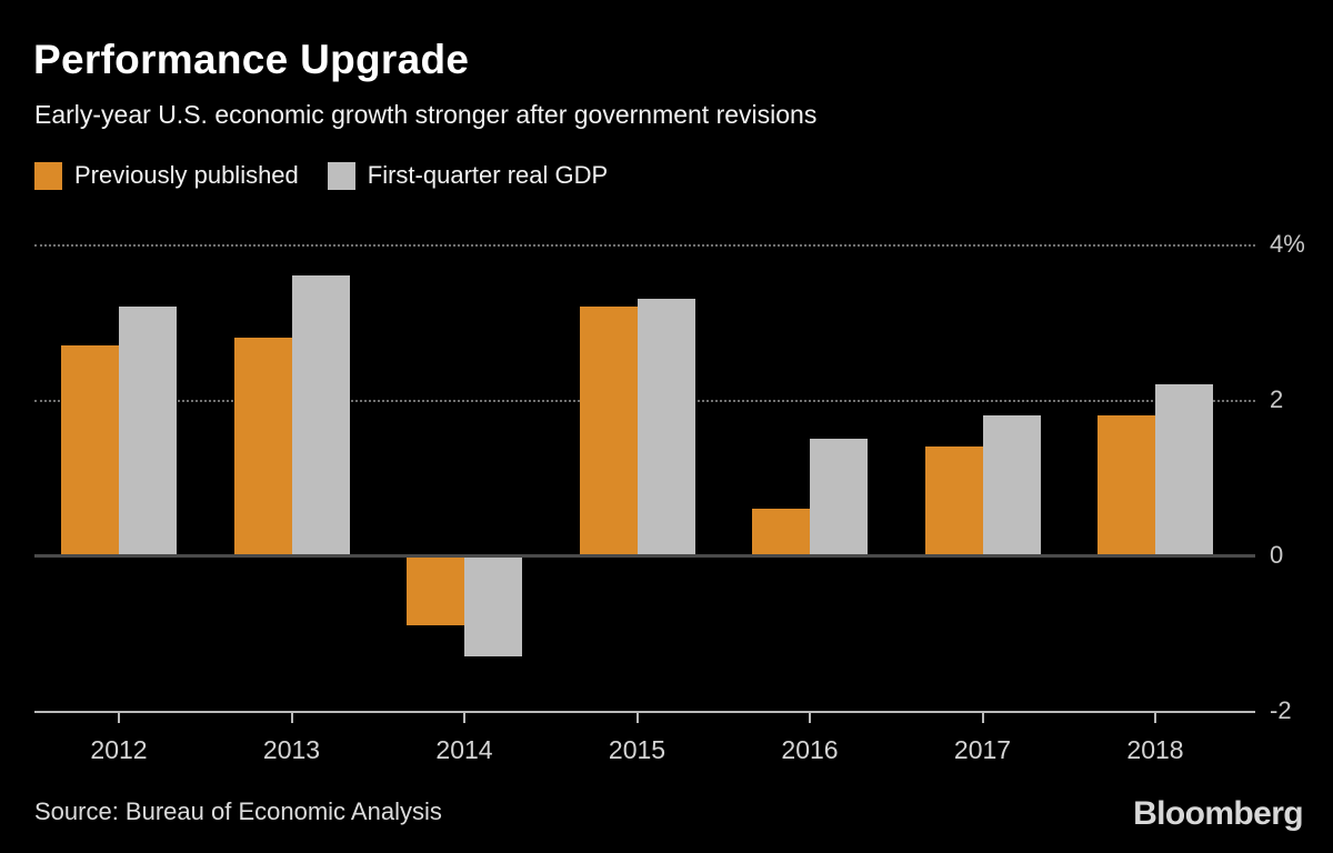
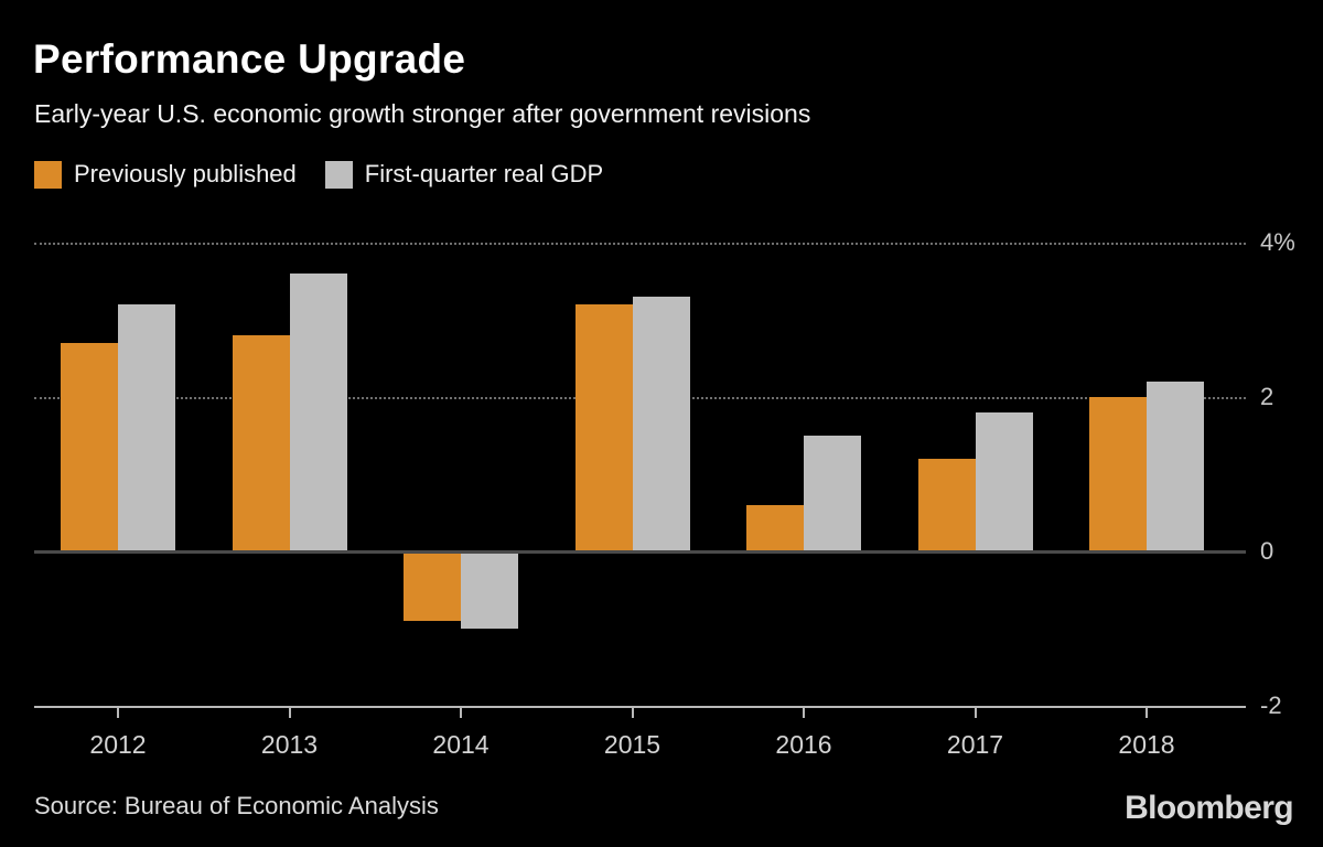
First-quarter real GDP/2014: -1.3% -> -1.0%
Previously published/2017: 1.4% -> 1.2%
Previously published/2018: 1.8% -> 2.0%
